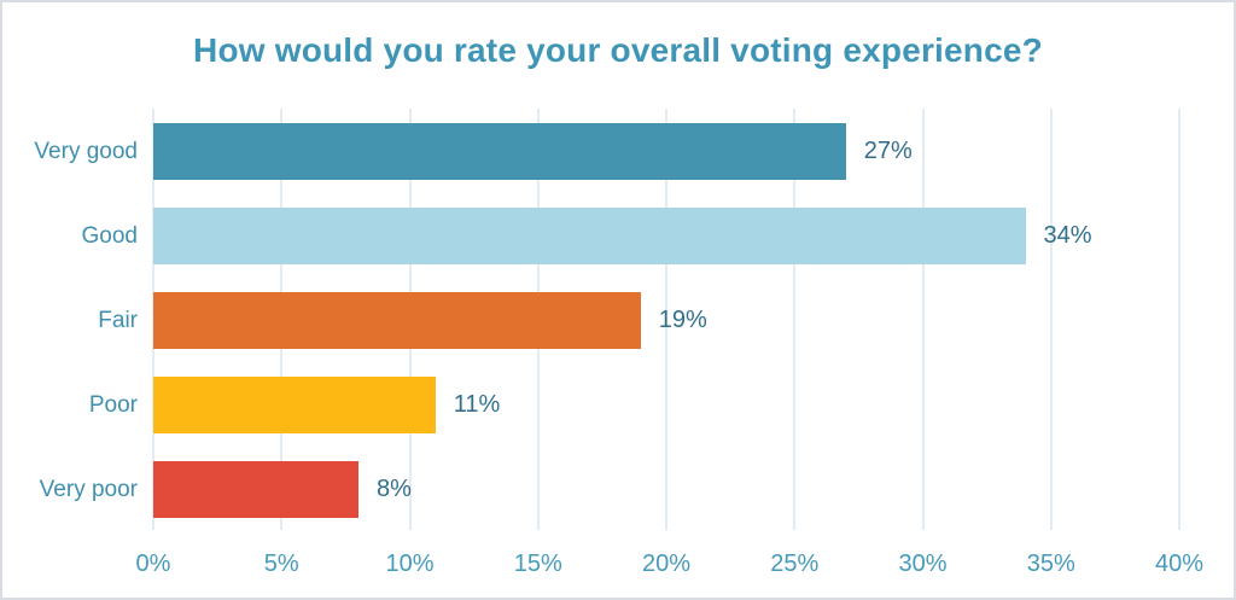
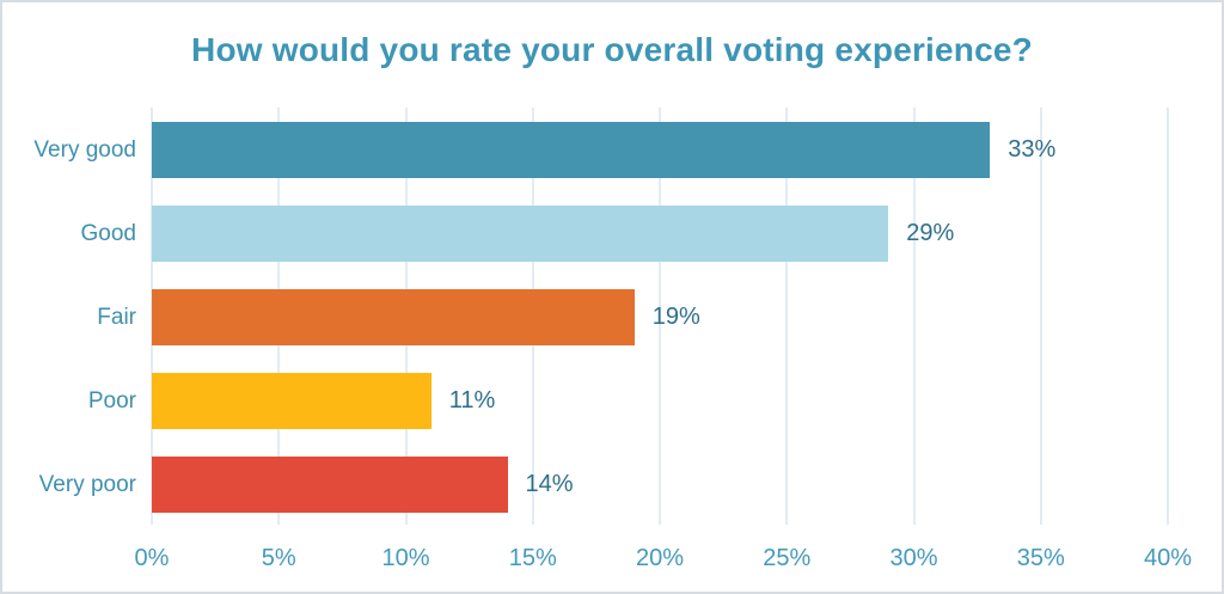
Very good: 27% -> 33%
Good: 34% -> 29%
Very poor: 8% -> 14%
